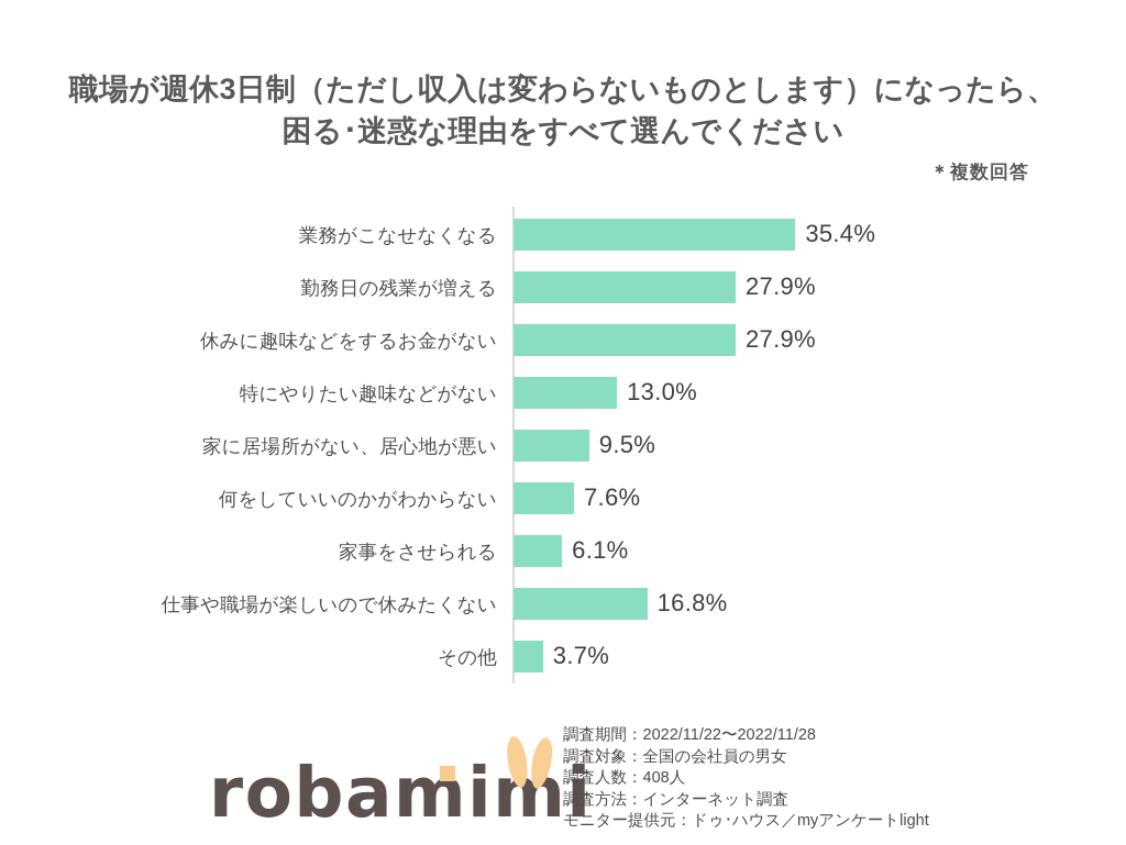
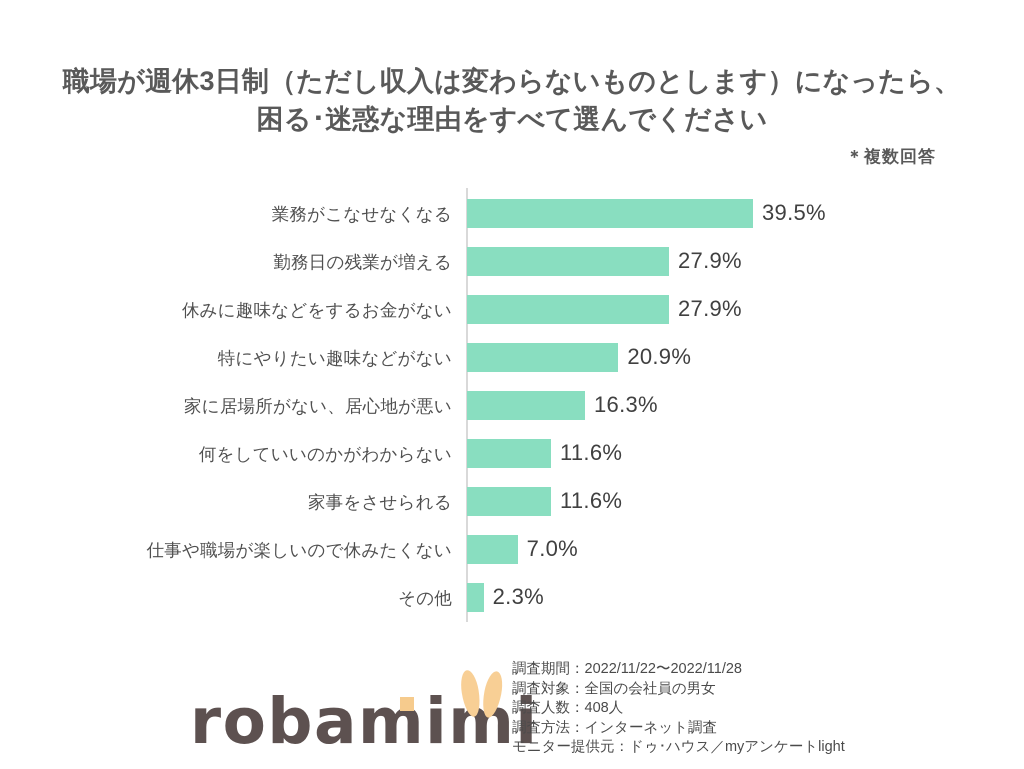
業務がこなせなくなる: 35.4% -> 39.5%
特にやりたい趣味などがない: 13.0% -> 20.9%
家に居場所がない、居心地が悪い: 9.5% -> 16.3%
何をしていいのかがわからない: 7.6% -> 11.6%
家事をさせられる: 6.1% -> 11.6%
仕事や職場が楽しいので休みたくない: 16.8% -> 7.0%
その他: 3.7% -> 2.3%
